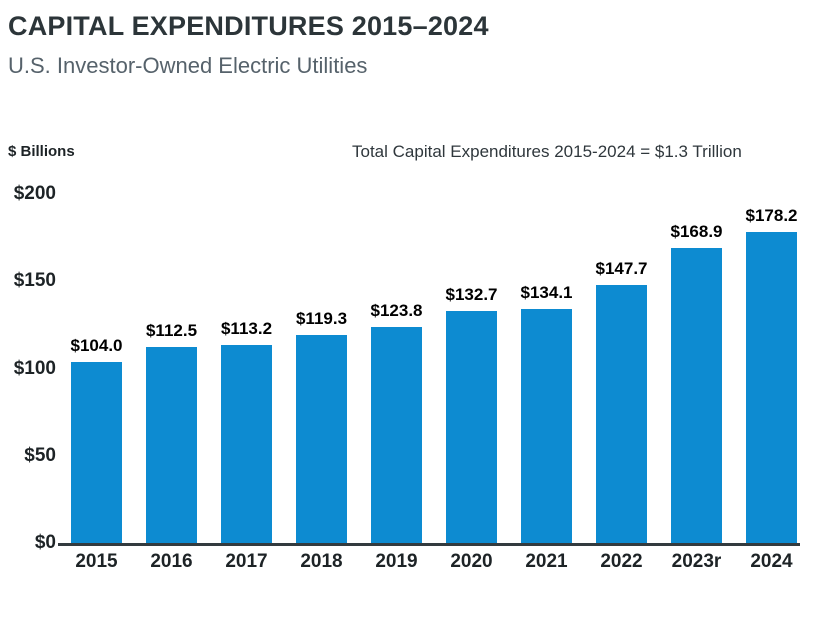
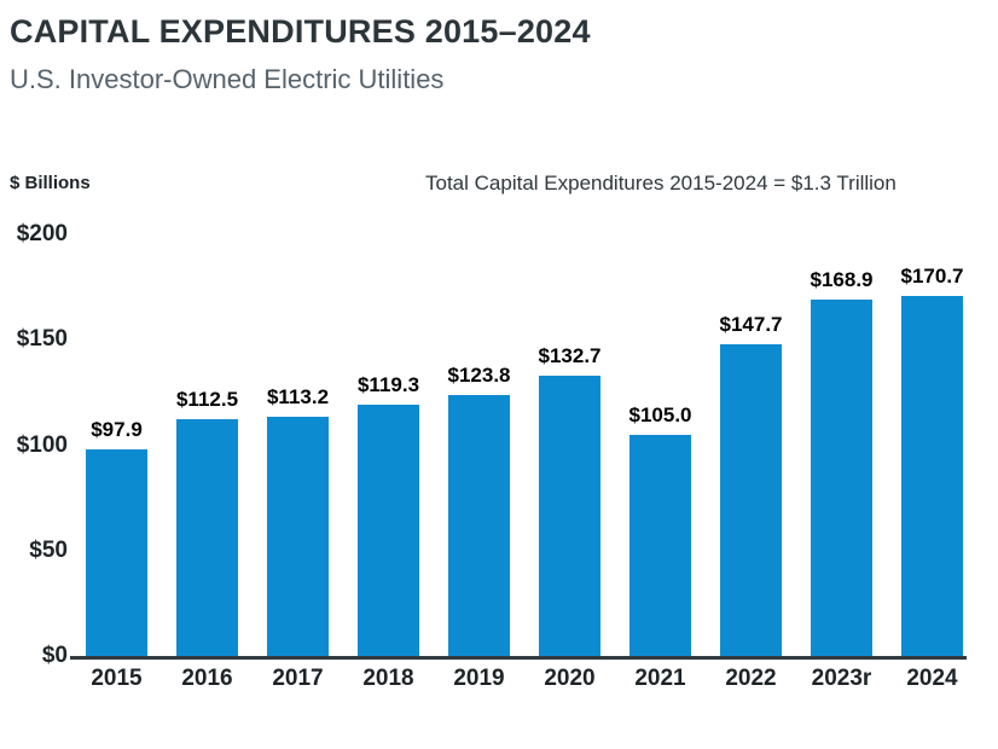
2015: $104.0 -> $97.9
2021: $134.1 -> $105.0
2024: $178.2 -> $170.7
